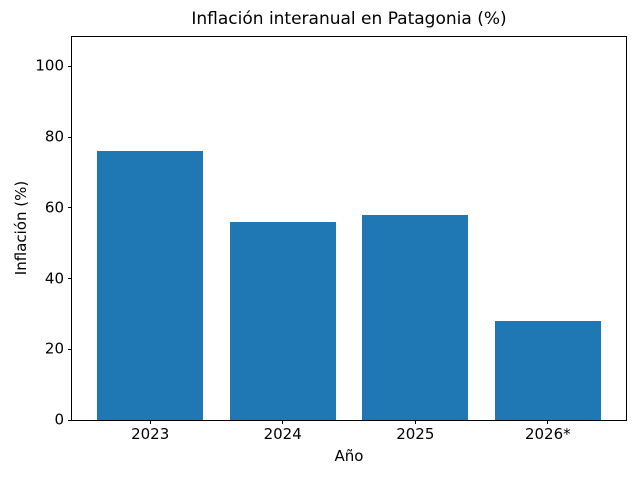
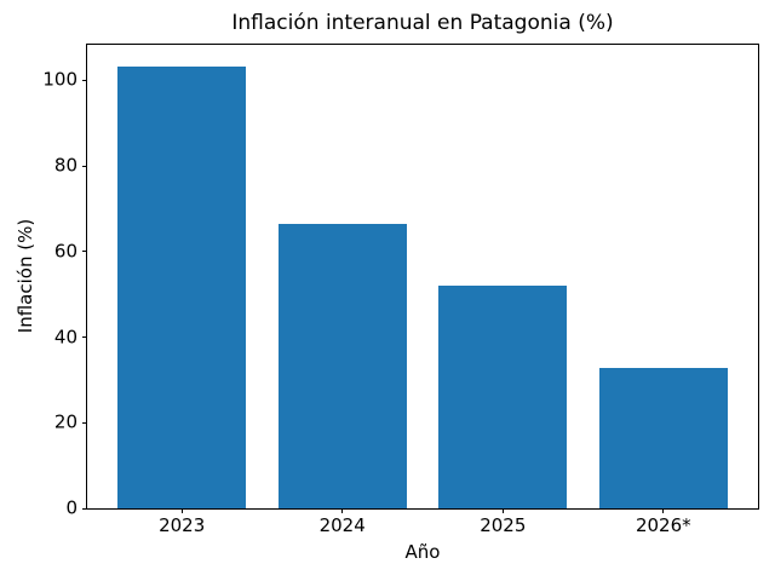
2023: 76 -> 103
2024: 56 -> 66
2025: 58 -> 52
2026*: 28 -> 33
